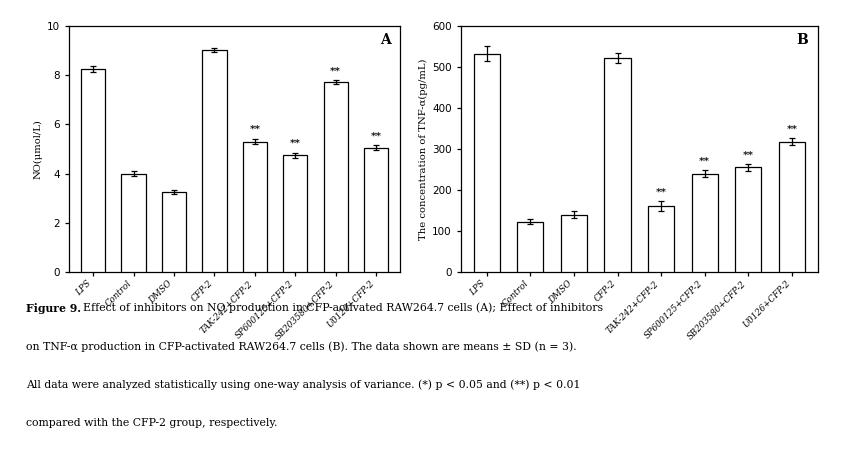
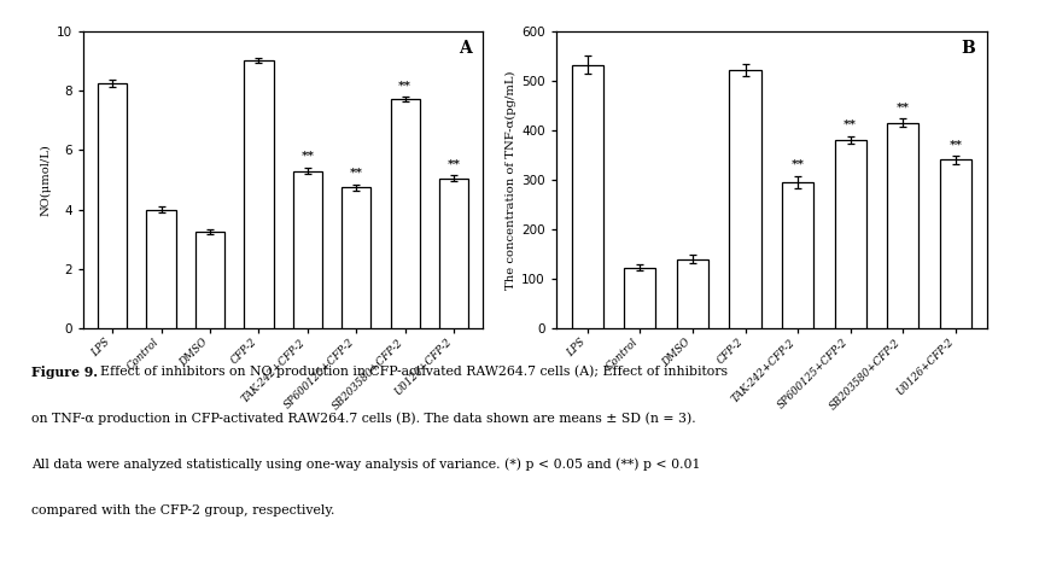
TAK-242+CFP-2: 160 -> 295
SP600125+CFP-2: 240 -> 380
SB203580+CFP-2: 255 -> 415
U0126+CFP-2: 318 -> 340
